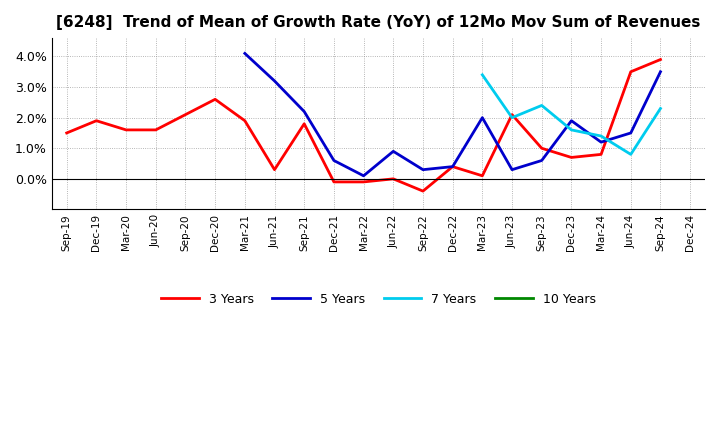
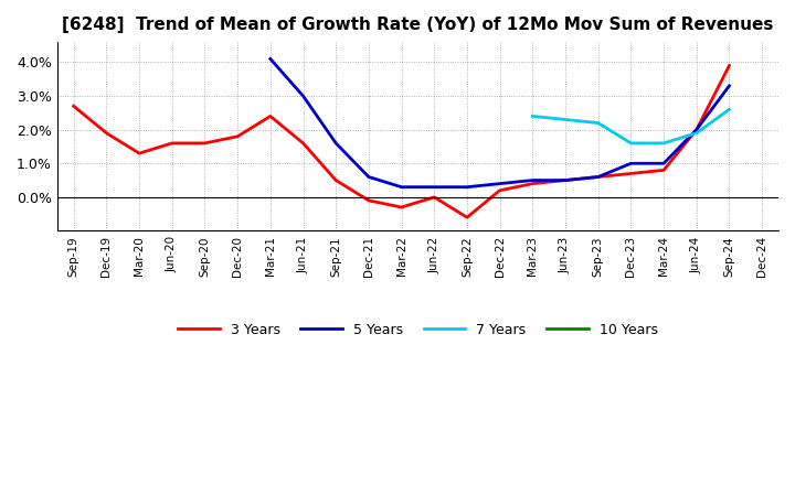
3 Years/Sep-19: 1.5% -> 2.7%
3 Years/Mar-20: 1.6% -> 1.3%
3 Years/Sep-20: 2.1% -> 1.6%
3 Years/Dec-20: 2.6% -> 1.8%
3 Years/Mar-21: 1.9% -> 2.4%
3 Years/Jun-21: 0.3% -> 1.6%
5 Years/Jun-21: 3.2% -> 3.0%
3 Years/Sep-21: 1.8% -> 0.5%
5 Years/Sep-21: 2.2% -> 1.6%
3 Years/Mar-22: -0.1% -> -0.3%
5 Years/Mar-22: 0.1% -> 0.3%
5 Years/Jun-22: 0.9% -> 0.3%
3 Years/Sep-22: -0.4% -> -0.6%
3 Years/Dec-22: 0.4% -> 0.2%
3 Years/Mar-23: 0.1% -> 0.4%
5 Years/Mar-23: 2.0% -> 0.5%
7 Years/Mar-23: 3.4% -> 2.4%
3 Years/Jun-23: 2.1% -> 0.5%
5 Years/Jun-23: 0.3% -> 0.5%
7 Years/Jun-23: 2.0% -> 2.3%
3 Years/Sep-23: 1.0% -> 0.6%
7 Years/Sep-23: 2.4% -> 2.2%
5 Years/Dec-23: 1.9% -> 1.0%
5 Years/Mar-24: 1.2% -> 1.0%
7 Years/Mar-24: 1.4% -> 1.6%
3 Years/Jun-24: 3.5% -> 2.0%
5 Years/Jun-24: 1.5% -> 2.0%
7 Years/Jun-24: 0.8% -> 1.9%
5 Years/Sep-24: 3.5% -> 3.3%
7 Years/Sep-24: 2.3% -> 2.6%
